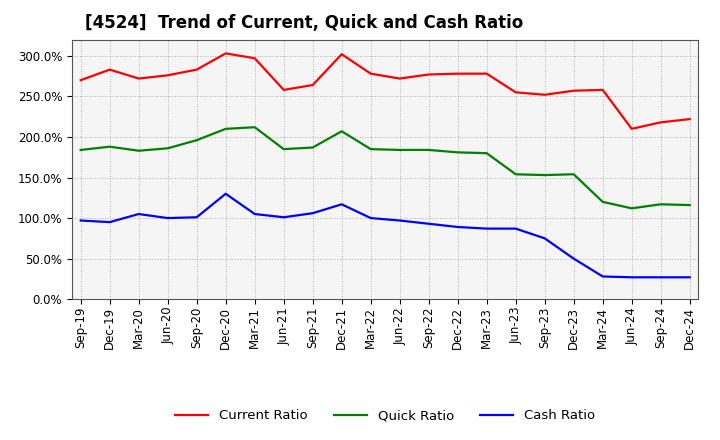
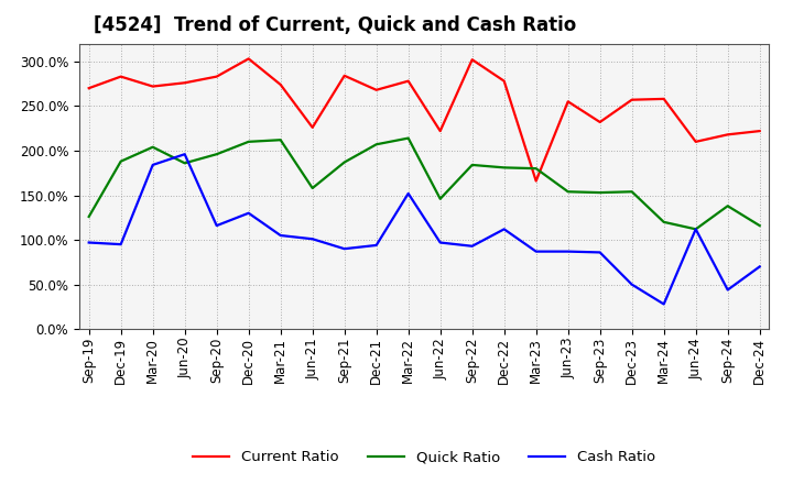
Quick Ratio/Sep-19: 184% -> 126%
Quick Ratio/Mar-20: 183% -> 204%
Cash Ratio/Mar-20: 105% -> 184%
Cash Ratio/Jun-20: 100% -> 196%
Cash Ratio/Sep-20: 101% -> 116%
Current Ratio/Mar-21: 297% -> 274%
Current Ratio/Jun-21: 258% -> 226%
Quick Ratio/Jun-21: 185% -> 158%
Current Ratio/Sep-21: 264% -> 284%
Cash Ratio/Sep-21: 106% -> 90%
Current Ratio/Dec-21: 302% -> 268%
Cash Ratio/Dec-21: 117% -> 94%
Quick Ratio/Mar-22: 185% -> 214%
Cash Ratio/Mar-22: 100% -> 152%
Current Ratio/Jun-22: 272% -> 222%
Quick Ratio/Jun-22: 184% -> 146%
Current Ratio/Sep-22: 277% -> 302%
Cash Ratio/Dec-22: 89% -> 112%
Current Ratio/Mar-23: 278% -> 166%
Current Ratio/Sep-23: 252% -> 232%
Cash Ratio/Sep-23: 75% -> 86%
Cash Ratio/Jun-24: 27% -> 112%
Quick Ratio/Sep-24: 117% -> 138%
Cash Ratio/Sep-24: 27% -> 44%
Cash Ratio/Dec-24: 27% -> 70%
